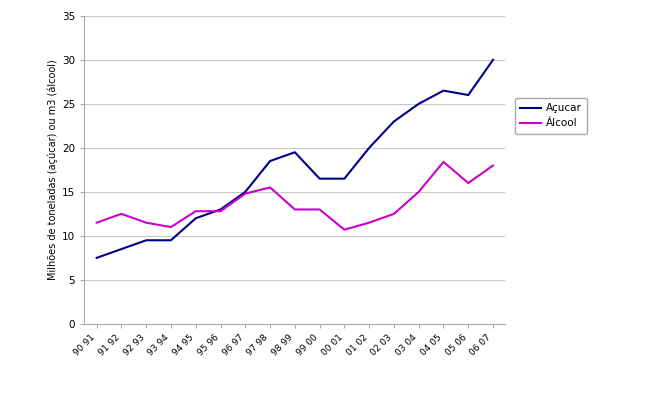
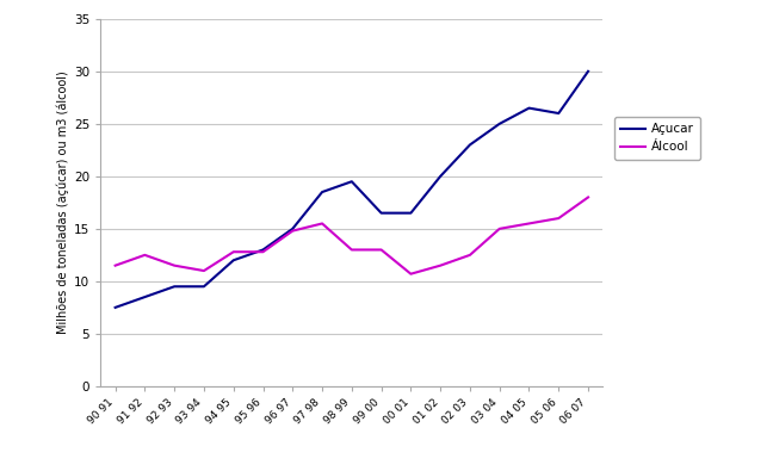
Álcool/04 05: 18.4 -> 15.5
